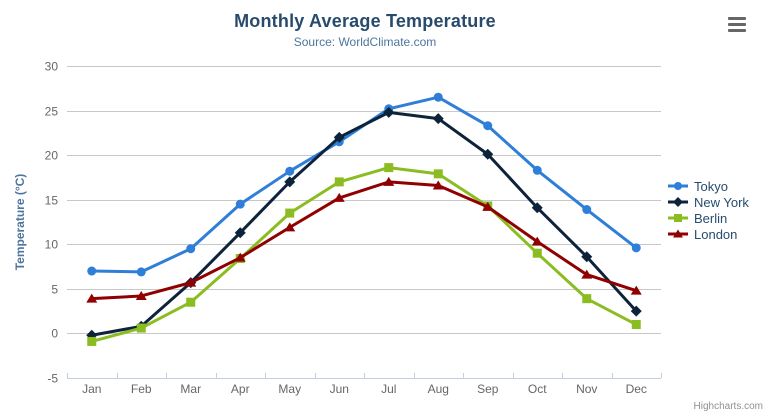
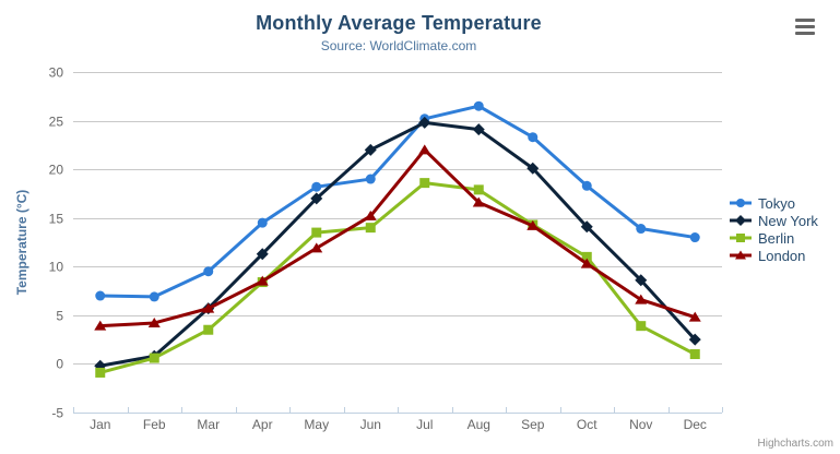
Tokyo/Jun: 22 -> 19
Berlin/Jun: 17 -> 14
London/Jul: 17 -> 22
Berlin/Oct: 9 -> 11
Tokyo/Dec: 10 -> 13
